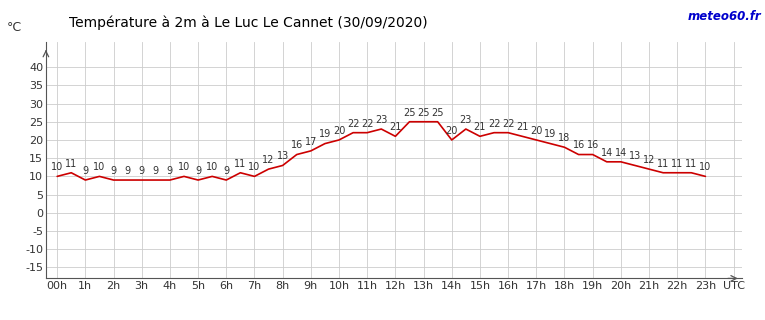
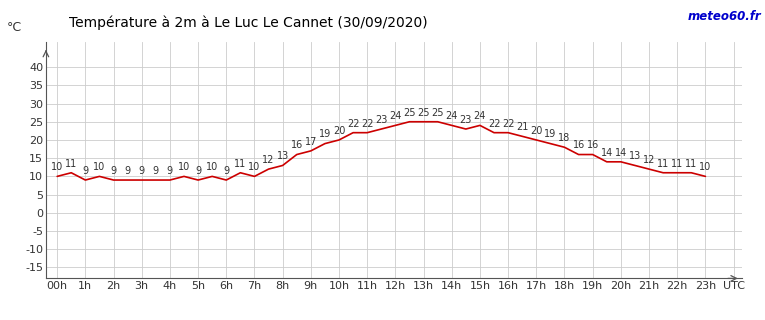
12h: 21 -> 24
14h: 20 -> 24
15h: 21 -> 24
